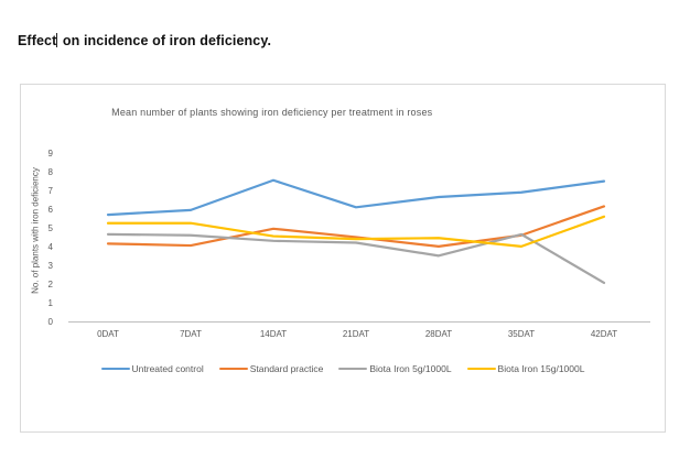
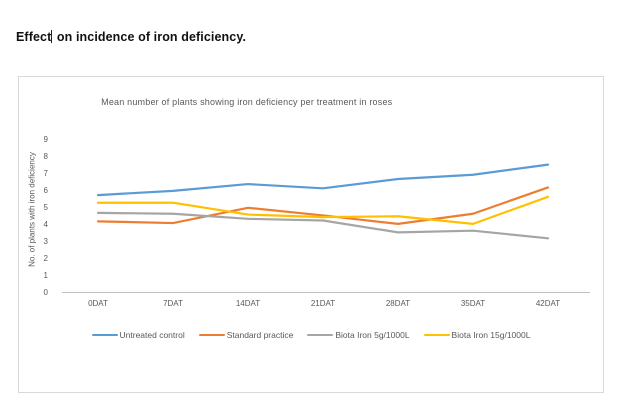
Untreated control/14DAT: 7.6 -> 6.4
Biota Iron 5g/1000L/35DAT: 4.7 -> 3.6
Biota Iron 5g/1000L/42DAT: 2.1 -> 3.2
